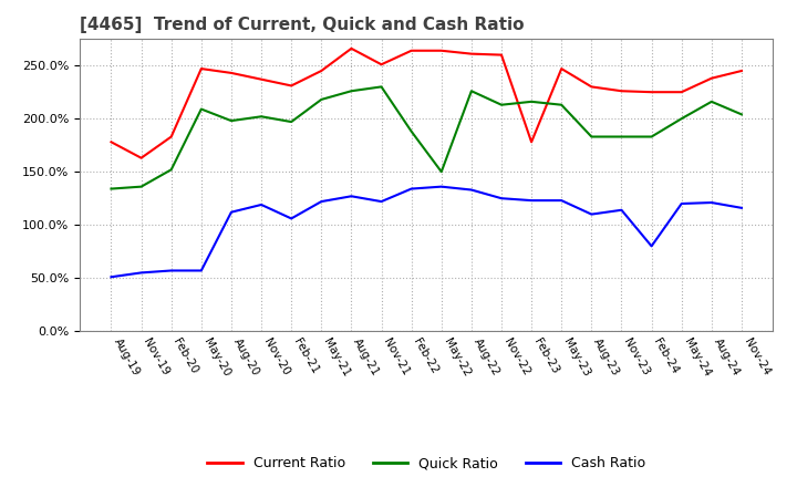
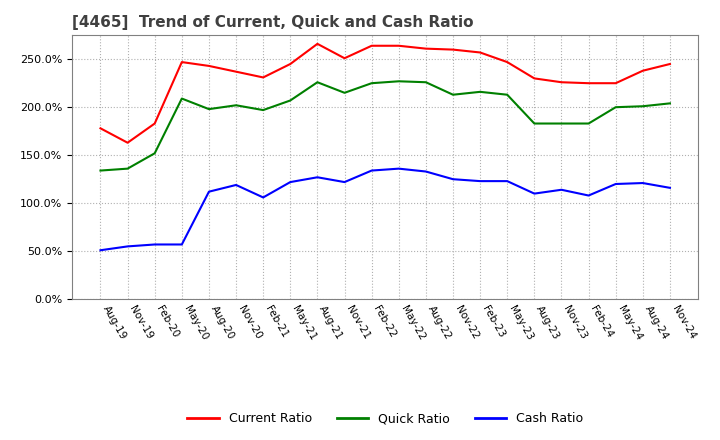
Quick Ratio/May-21: 218% -> 207%
Quick Ratio/Nov-21: 230% -> 215%
Quick Ratio/Feb-22: 188% -> 225%
Quick Ratio/May-22: 150% -> 227%
Current Ratio/Feb-23: 178% -> 257%
Cash Ratio/Feb-24: 80% -> 108%
Quick Ratio/Aug-24: 216% -> 201%
